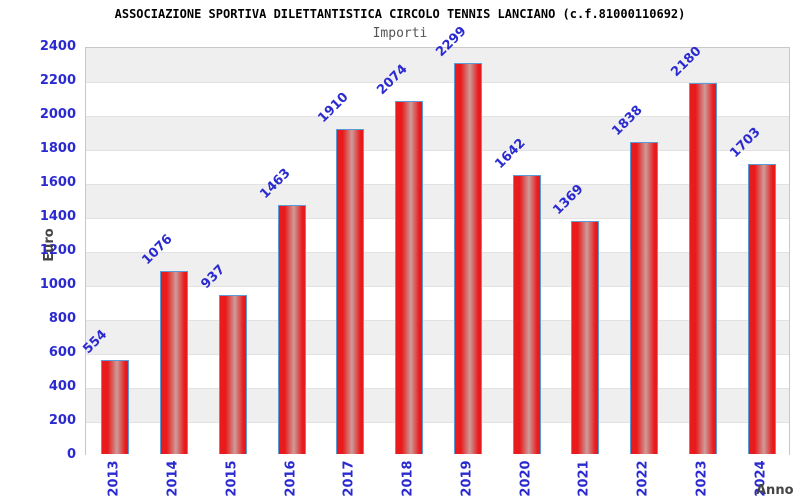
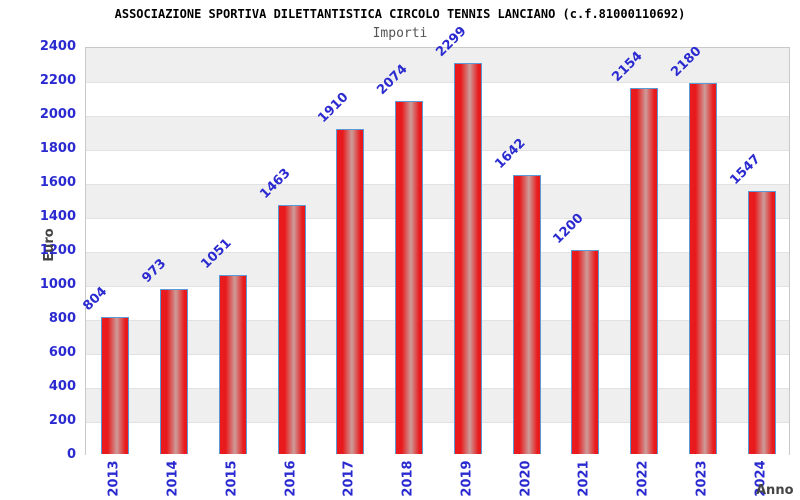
2013: 554 -> 804
2014: 1076 -> 973
2015: 937 -> 1051
2021: 1369 -> 1200
2022: 1838 -> 2154
2024: 1703 -> 1547
